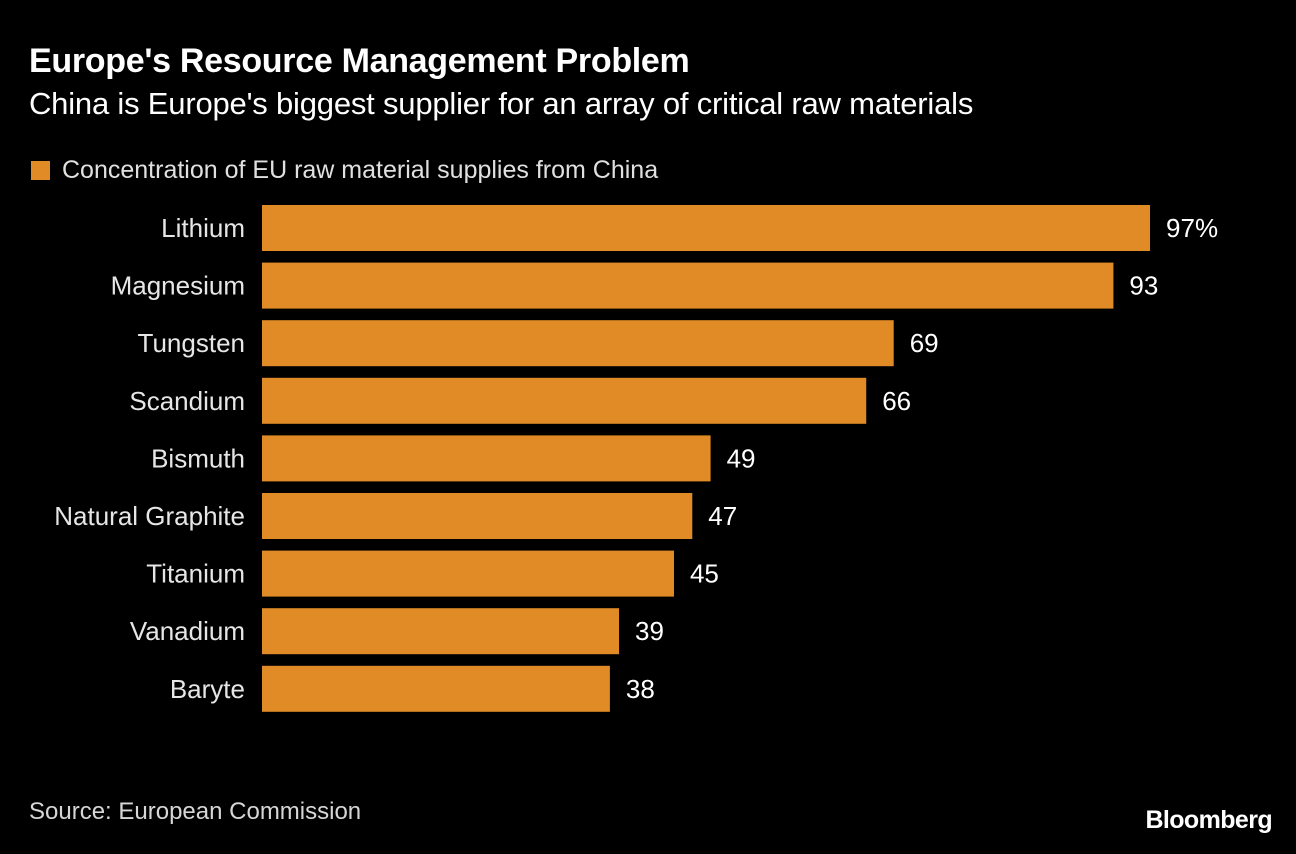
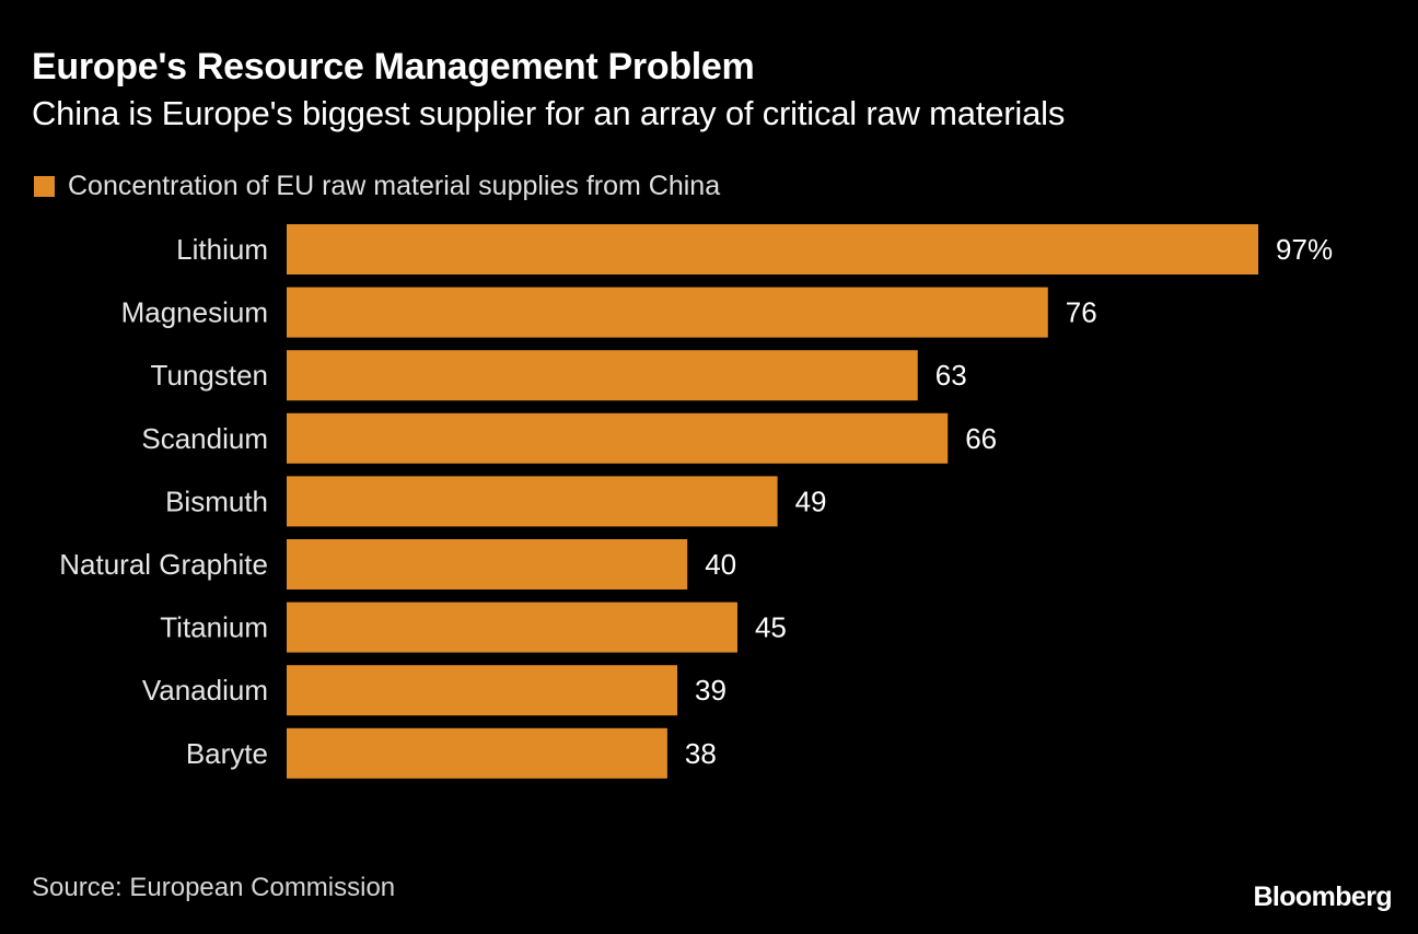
Magnesium: 93 -> 76
Tungsten: 69 -> 63
Natural Graphite: 47 -> 40
